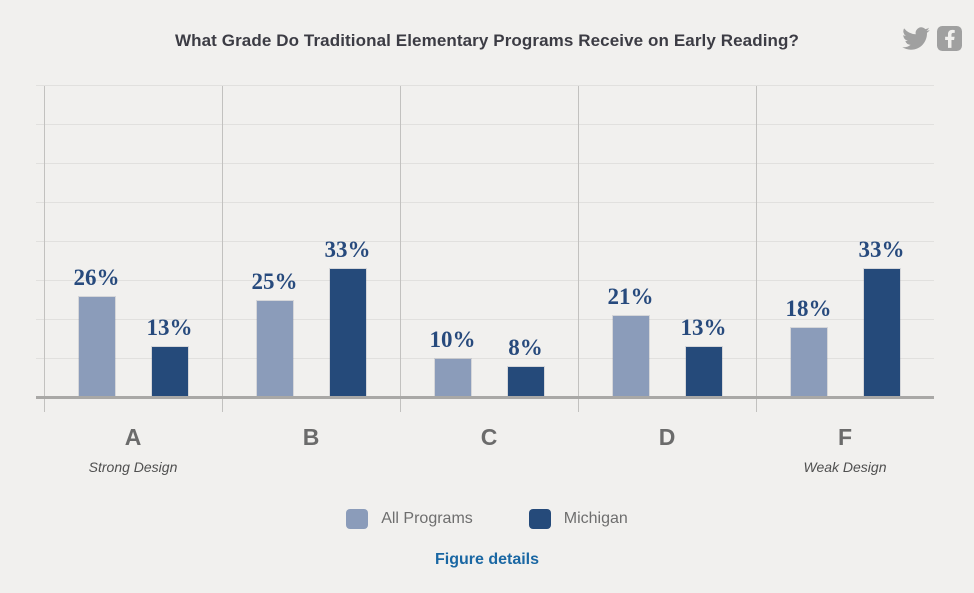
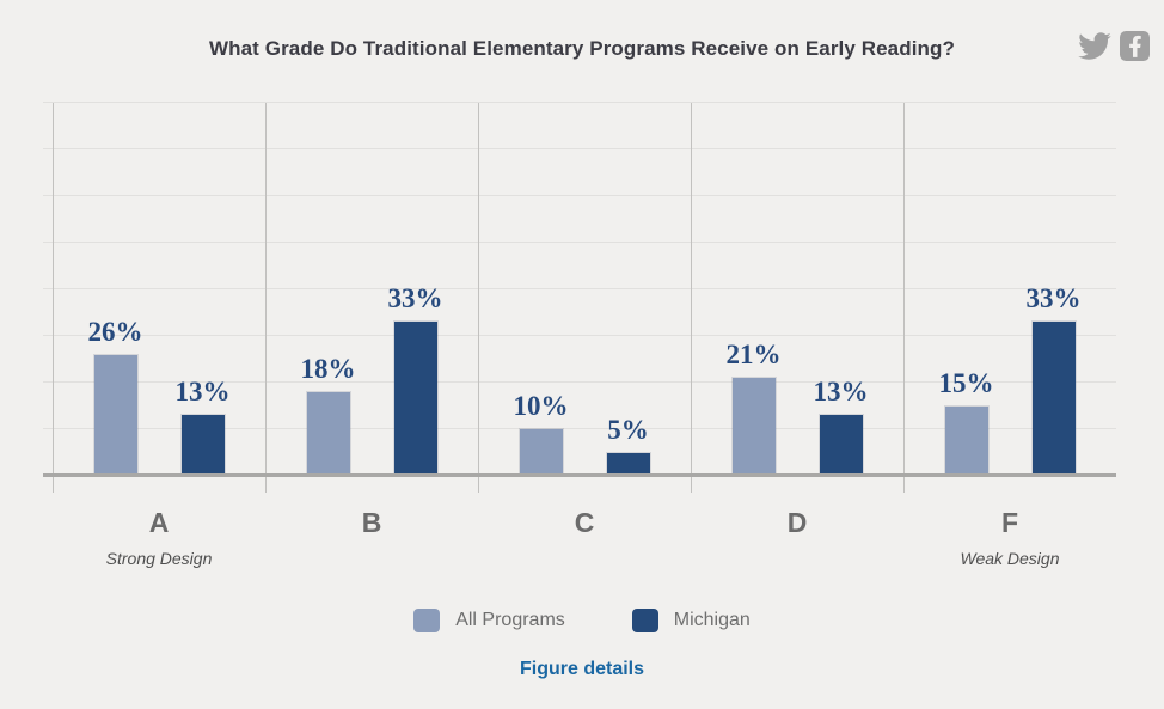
All Programs/B: 25% -> 18%
Michigan/C: 8% -> 5%
All Programs/F: 18% -> 15%
